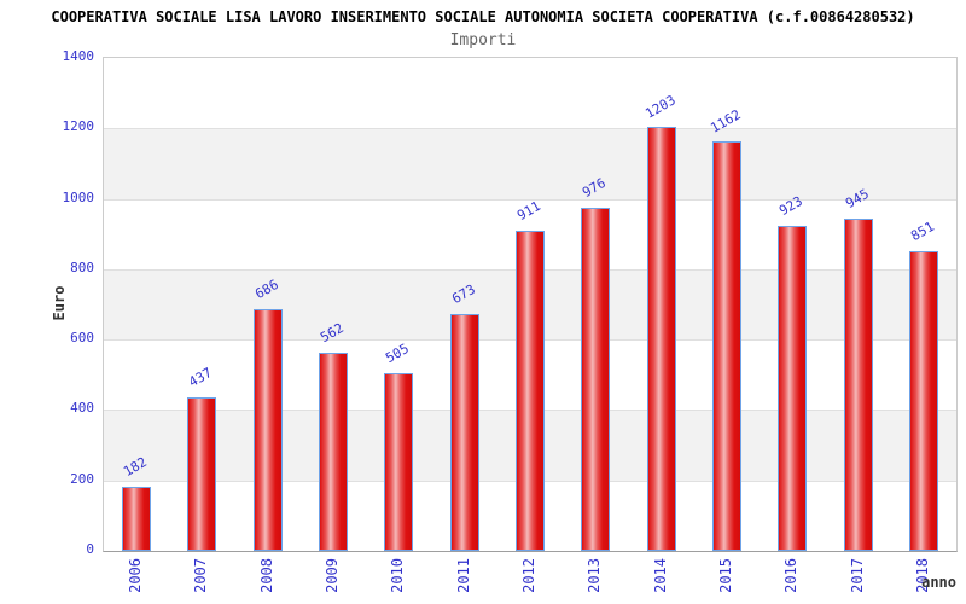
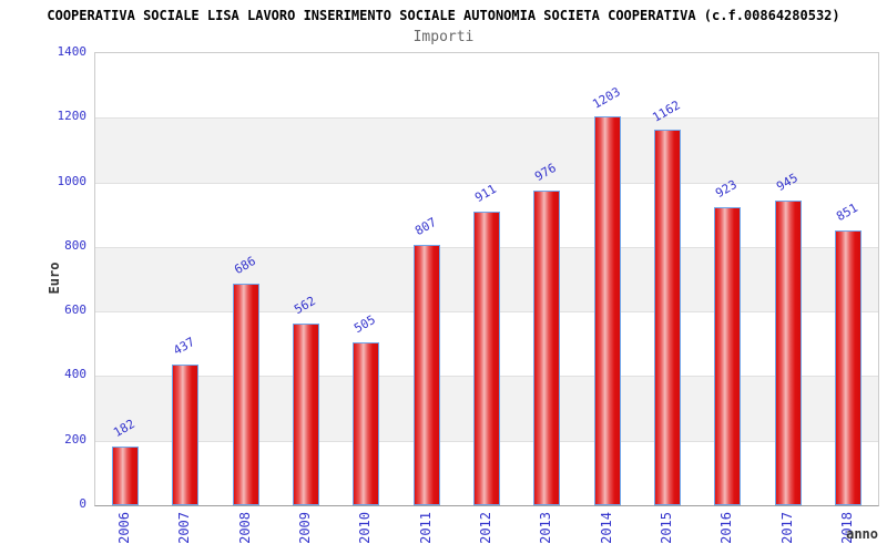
2011: 673 -> 807
